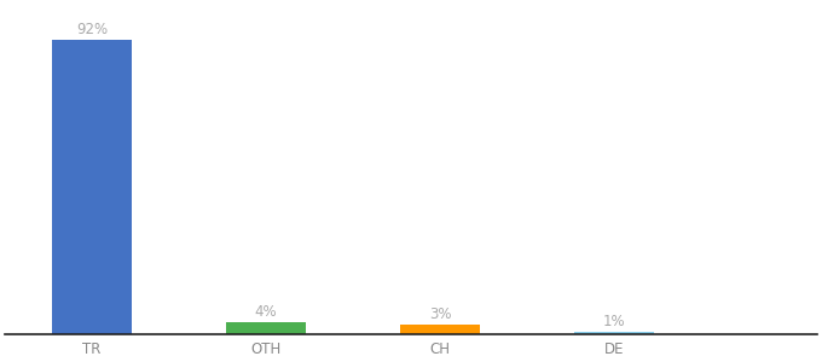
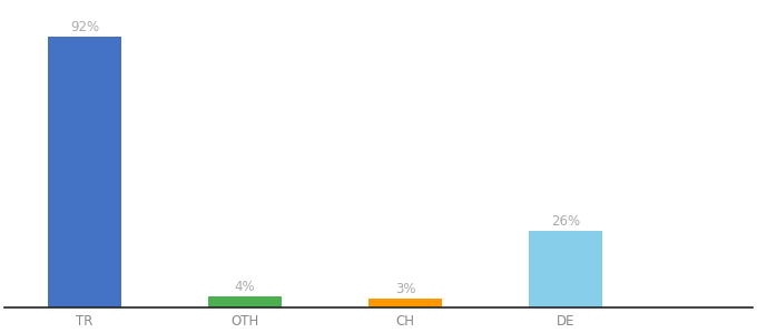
DE: 1% -> 26%
